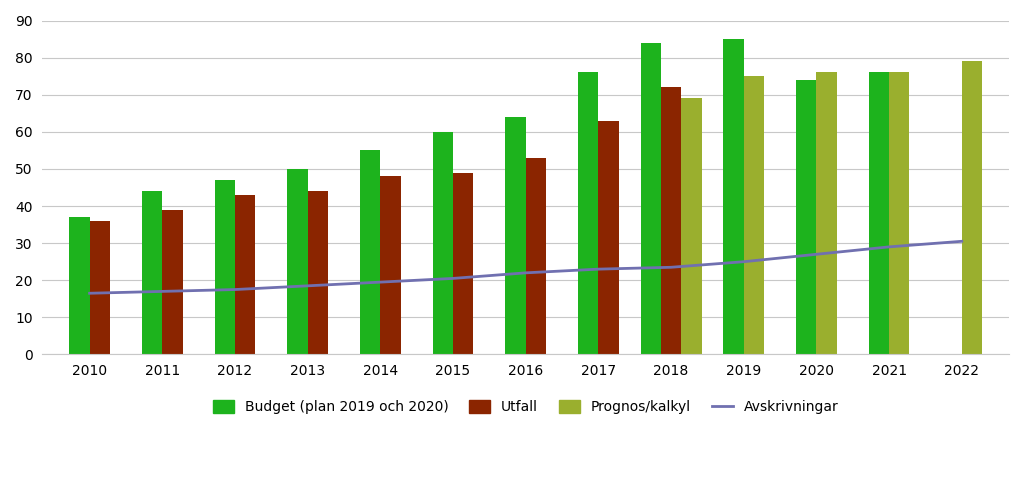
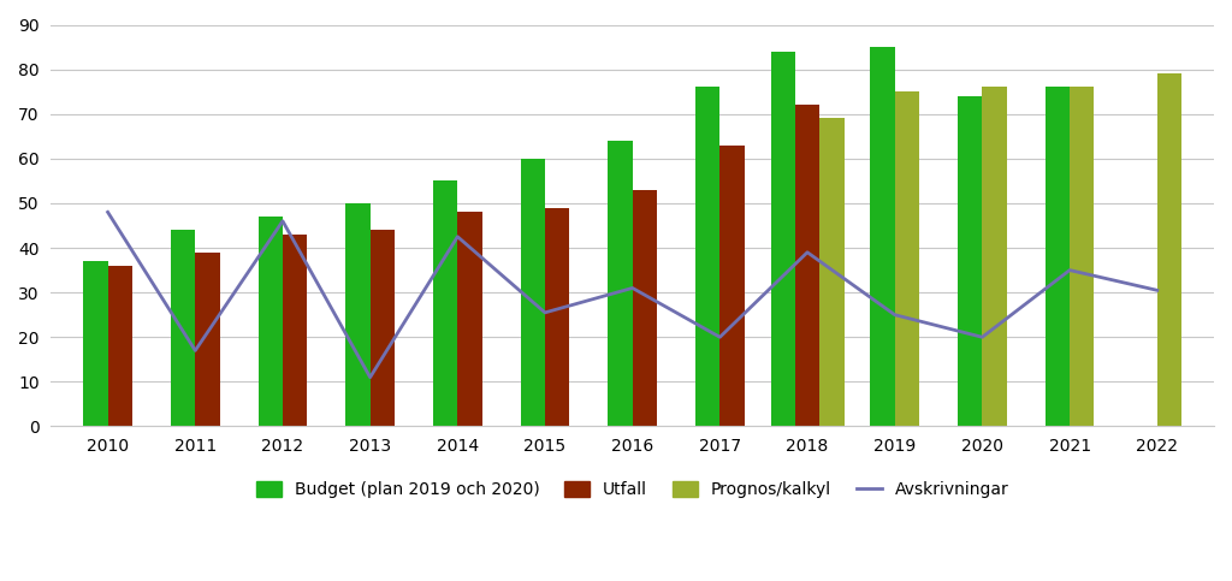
Avskrivningar/2010: 16.5 -> 48.0
Avskrivningar/2012: 17.5 -> 46.0
Avskrivningar/2013: 18.5 -> 11.0
Avskrivningar/2014: 19.5 -> 42.5
Avskrivningar/2015: 20.5 -> 25.5
Avskrivningar/2016: 22.0 -> 31.0
Avskrivningar/2017: 23.0 -> 20.0
Avskrivningar/2018: 23.5 -> 39.0
Avskrivningar/2020: 27.0 -> 20.0
Avskrivningar/2021: 29.0 -> 35.0
